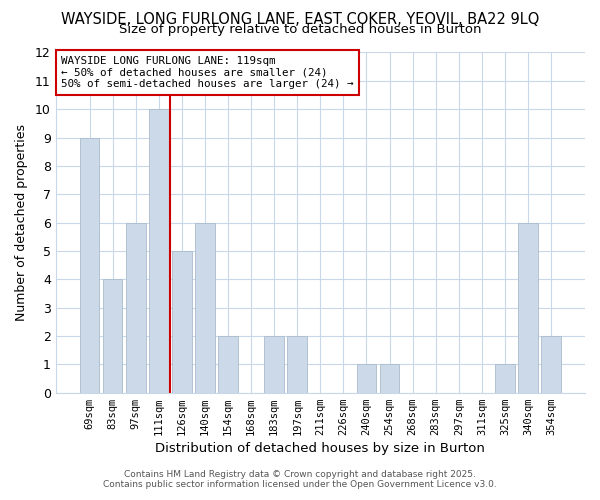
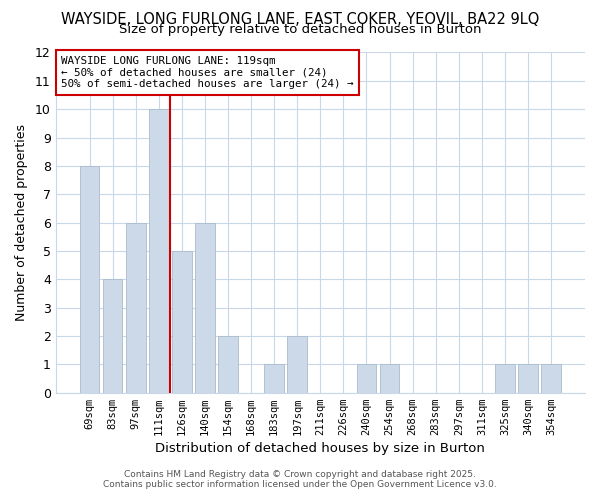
69sqm: 9 -> 8
183sqm: 2 -> 1
340sqm: 6 -> 1
354sqm: 2 -> 1
